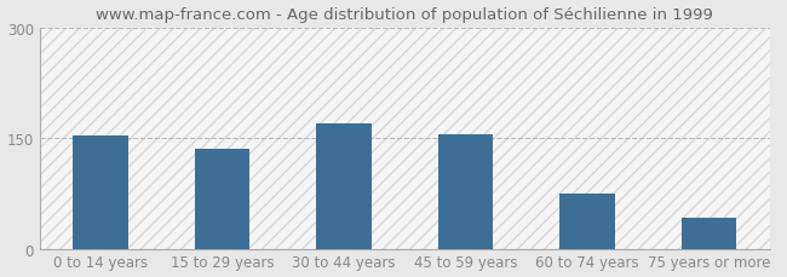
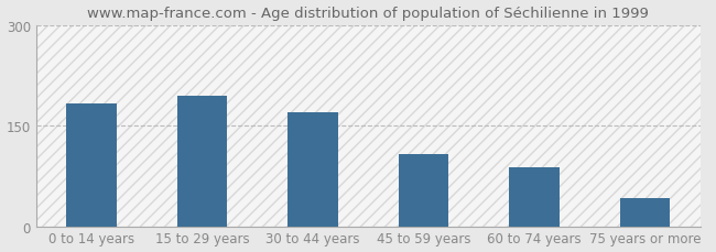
0 to 14 years: 153 -> 184
15 to 29 years: 136 -> 194
45 to 59 years: 156 -> 108
60 to 74 years: 75 -> 88
